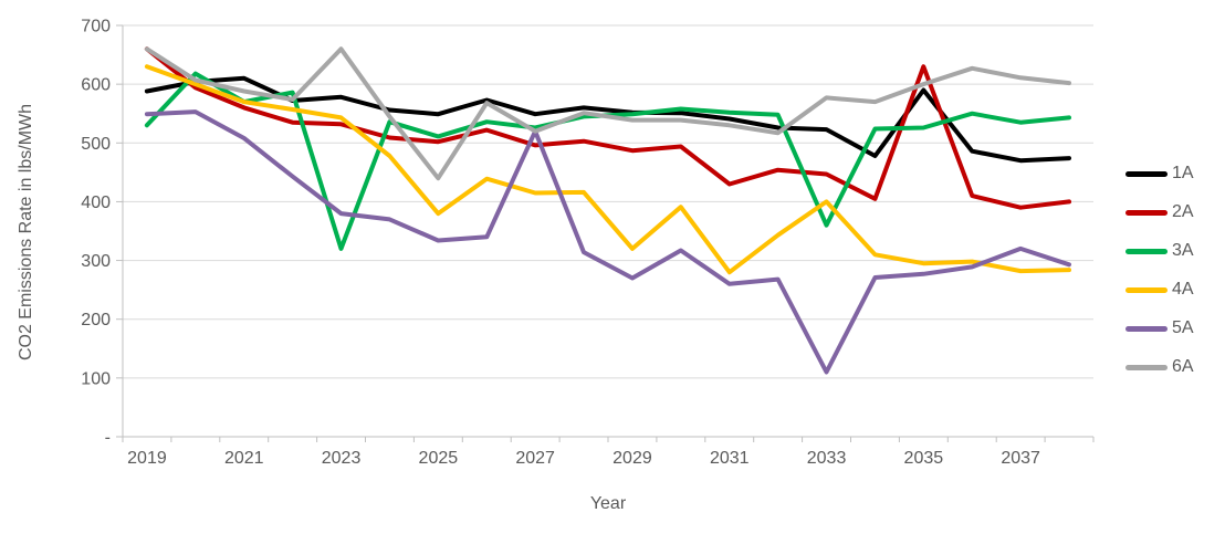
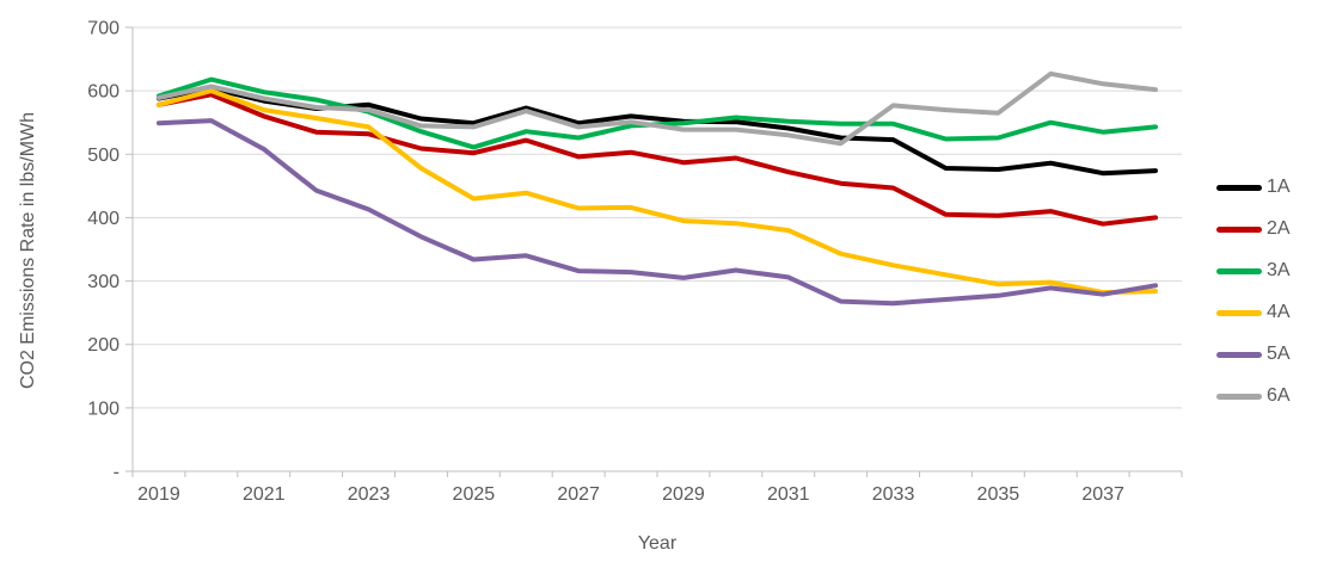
2A/2019: 660 -> 580
3A/2019: 530 -> 590
4A/2019: 630 -> 580
6A/2019: 660 -> 590
1A/2021: 610 -> 580
3A/2021: 570 -> 600
3A/2023: 320 -> 570
5A/2023: 380 -> 410
6A/2023: 660 -> 570
4A/2025: 380 -> 430
6A/2025: 440 -> 540
5A/2027: 520 -> 320
6A/2027: 520 -> 540
4A/2029: 320 -> 400
5A/2029: 270 -> 300
2A/2031: 430 -> 470
4A/2031: 280 -> 380
5A/2031: 260 -> 310
3A/2033: 360 -> 550
4A/2033: 400 -> 320
5A/2033: 110 -> 260
1A/2035: 590 -> 480
2A/2035: 630 -> 400
6A/2035: 600 -> 560
5A/2037: 320 -> 280
